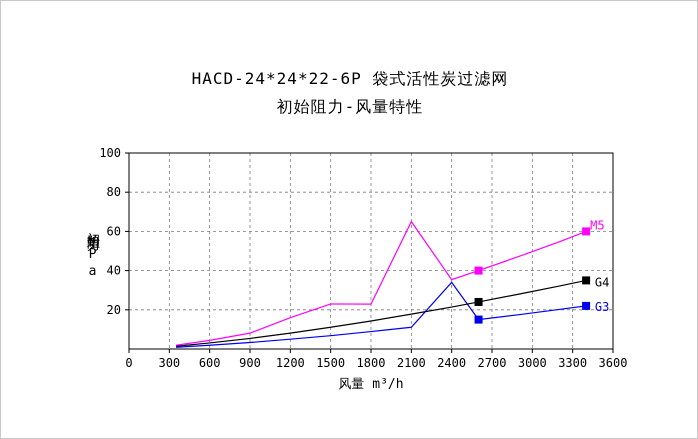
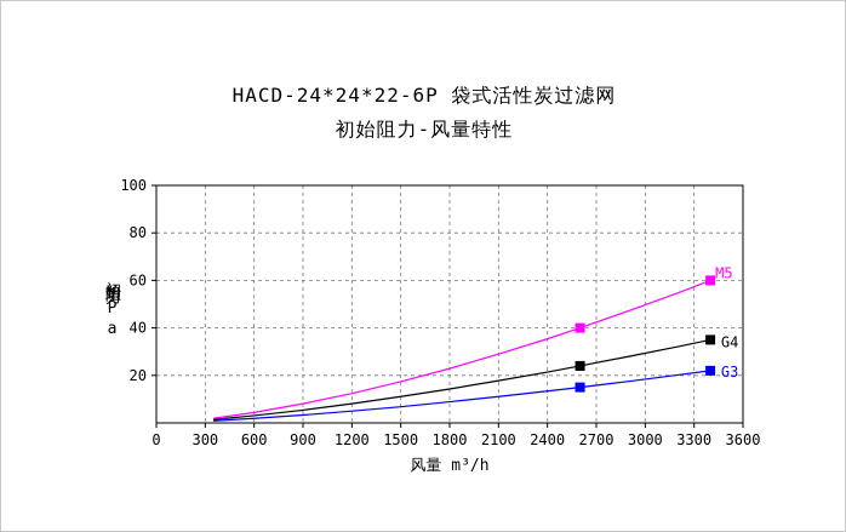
M5/1200: 16 -> 12
M5/1500: 23 -> 17
M5/2100: 65 -> 29
G3/2400: 34 -> 13
